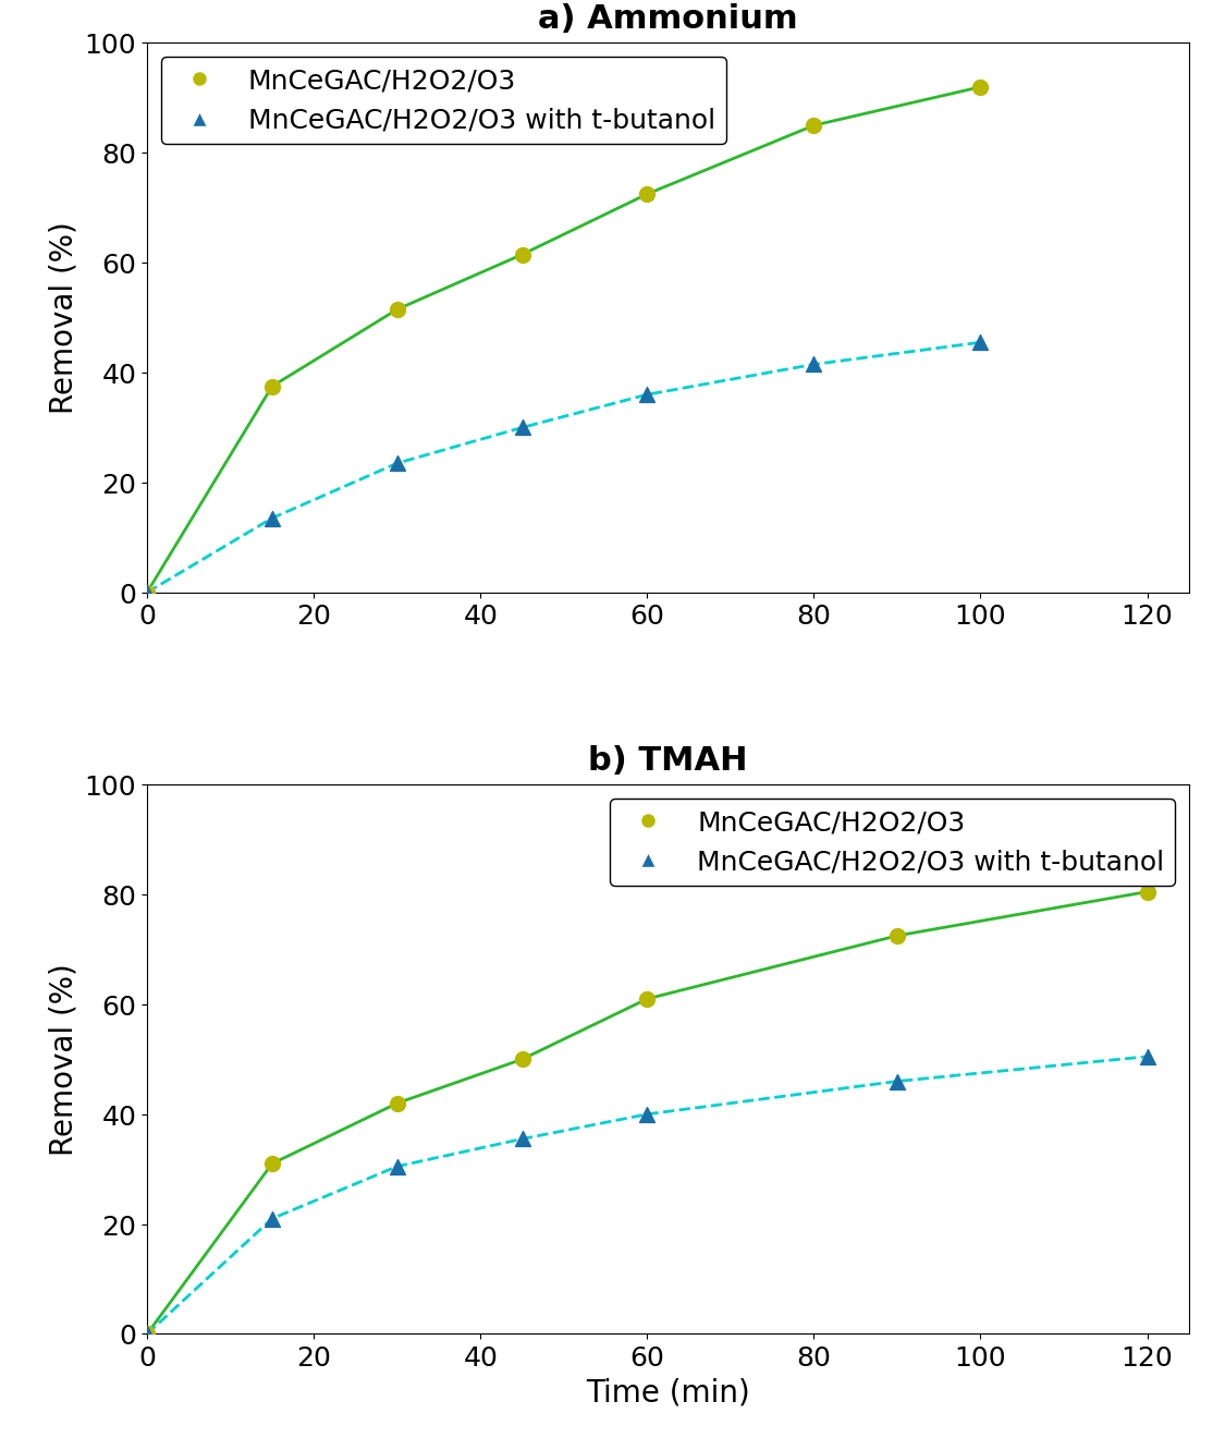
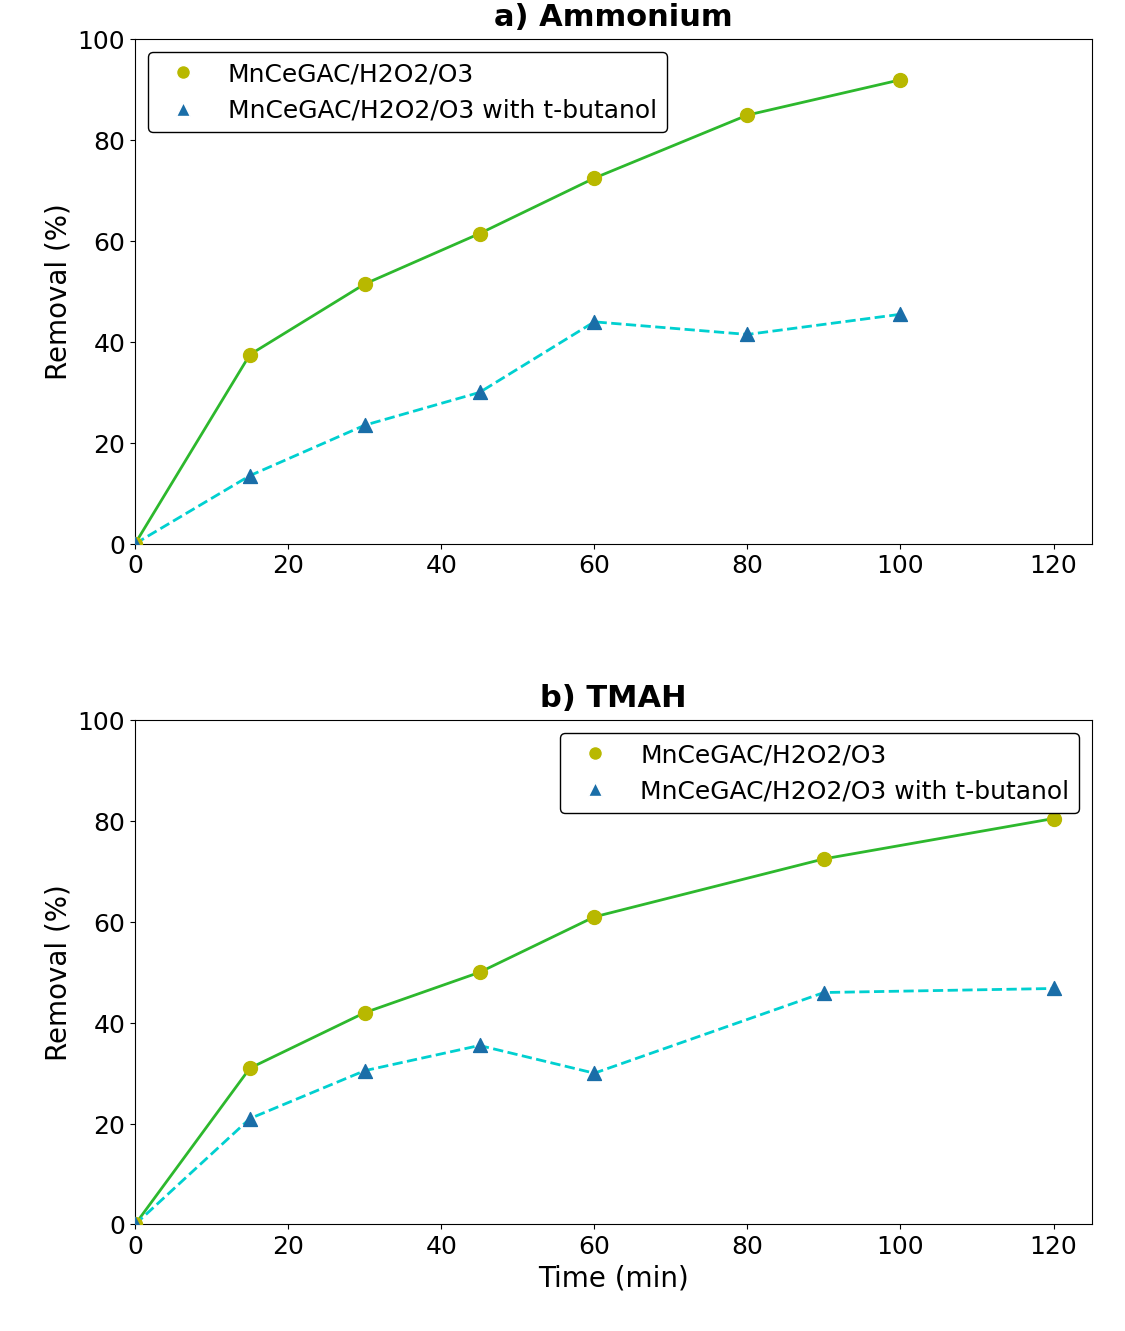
a) Ammonium/MnCeGAC/H2O2/O3 with t-butanol/60: 36.0 -> 44.0
b) TMAH/MnCeGAC/H2O2/O3 with t-butanol/60: 40.0 -> 30.0
b) TMAH/MnCeGAC/H2O2/O3 with t-butanol/120: 50.5 -> 46.8
